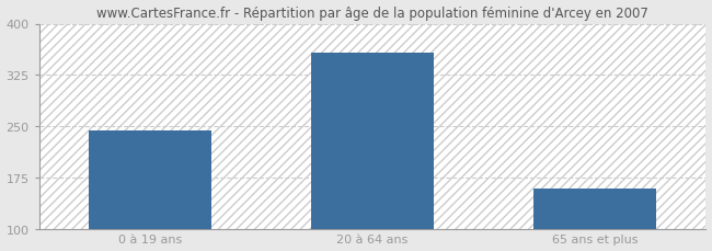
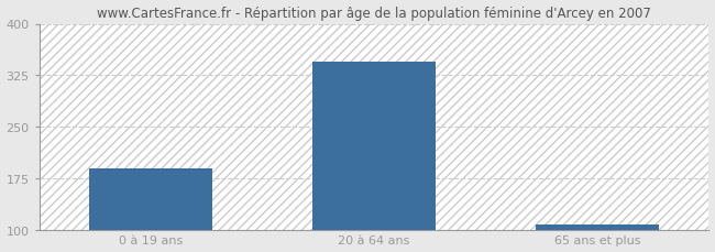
0 à 19 ans: 244 -> 190
20 à 64 ans: 358 -> 345
65 ans et plus: 160 -> 108
